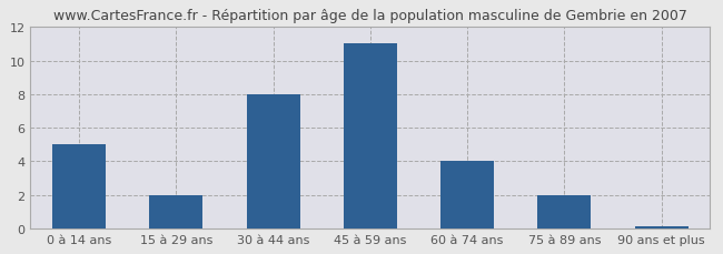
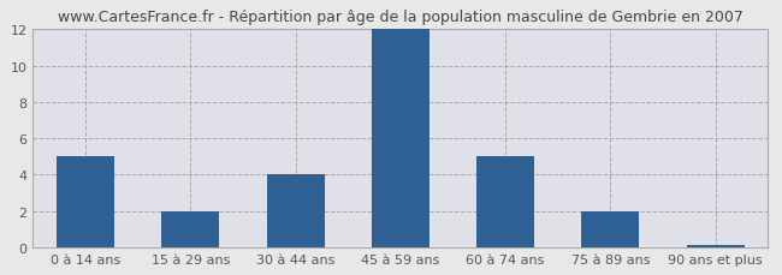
30 à 44 ans: 8.0 -> 4.0
45 à 59 ans: 11.0 -> 12.0
60 à 74 ans: 4.0 -> 5.0
